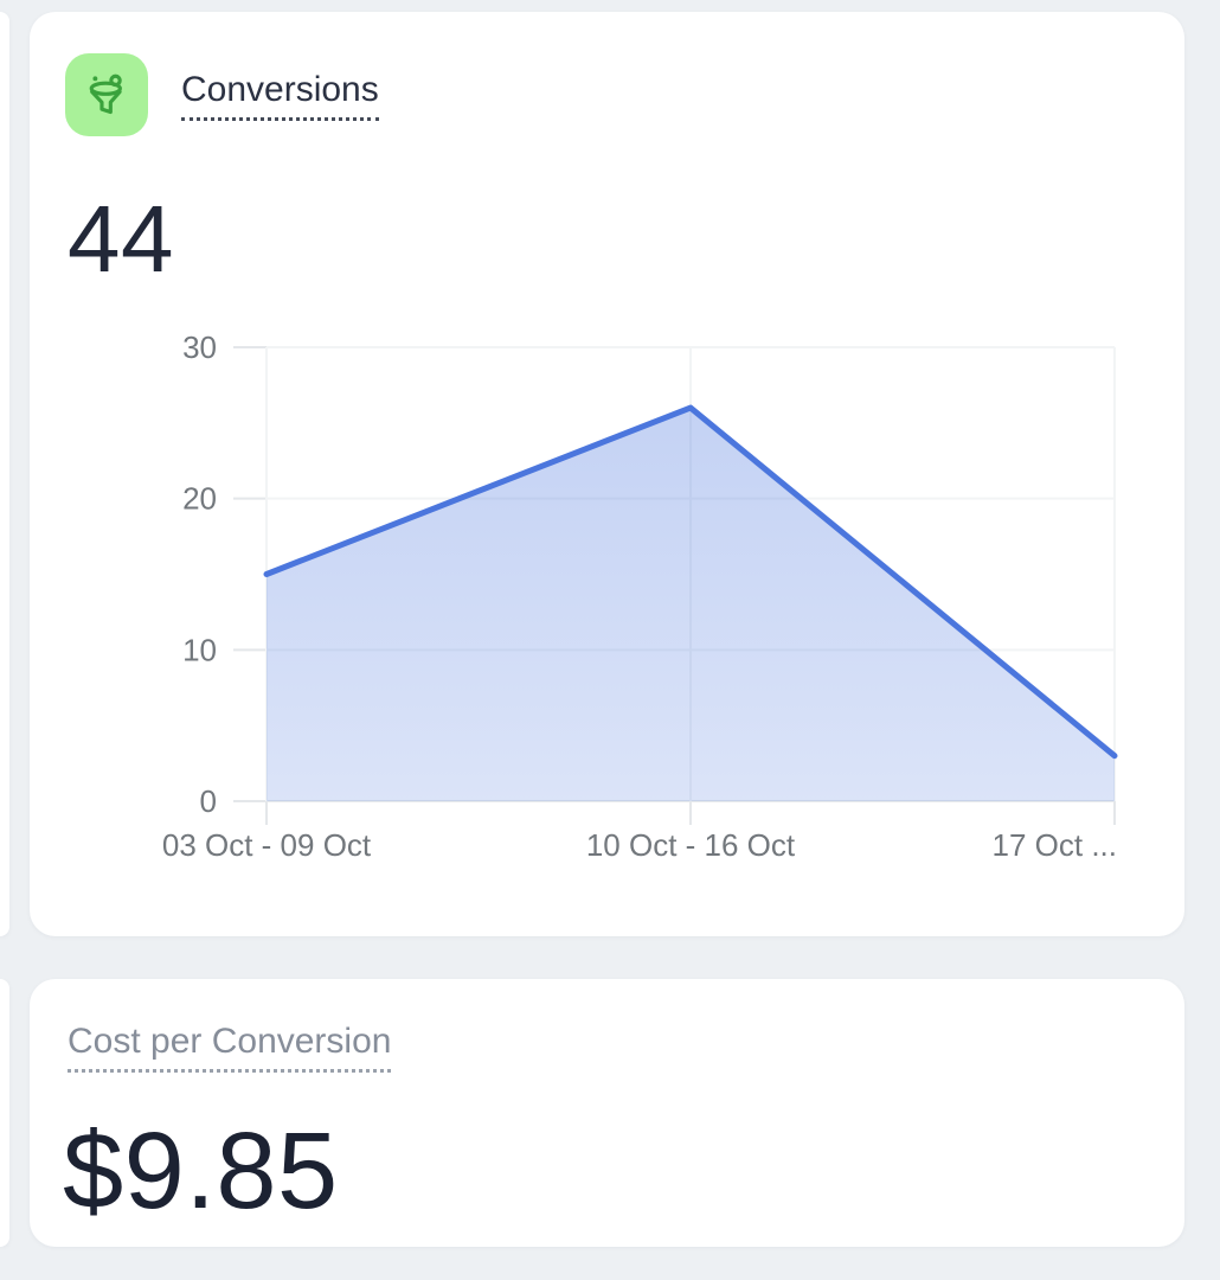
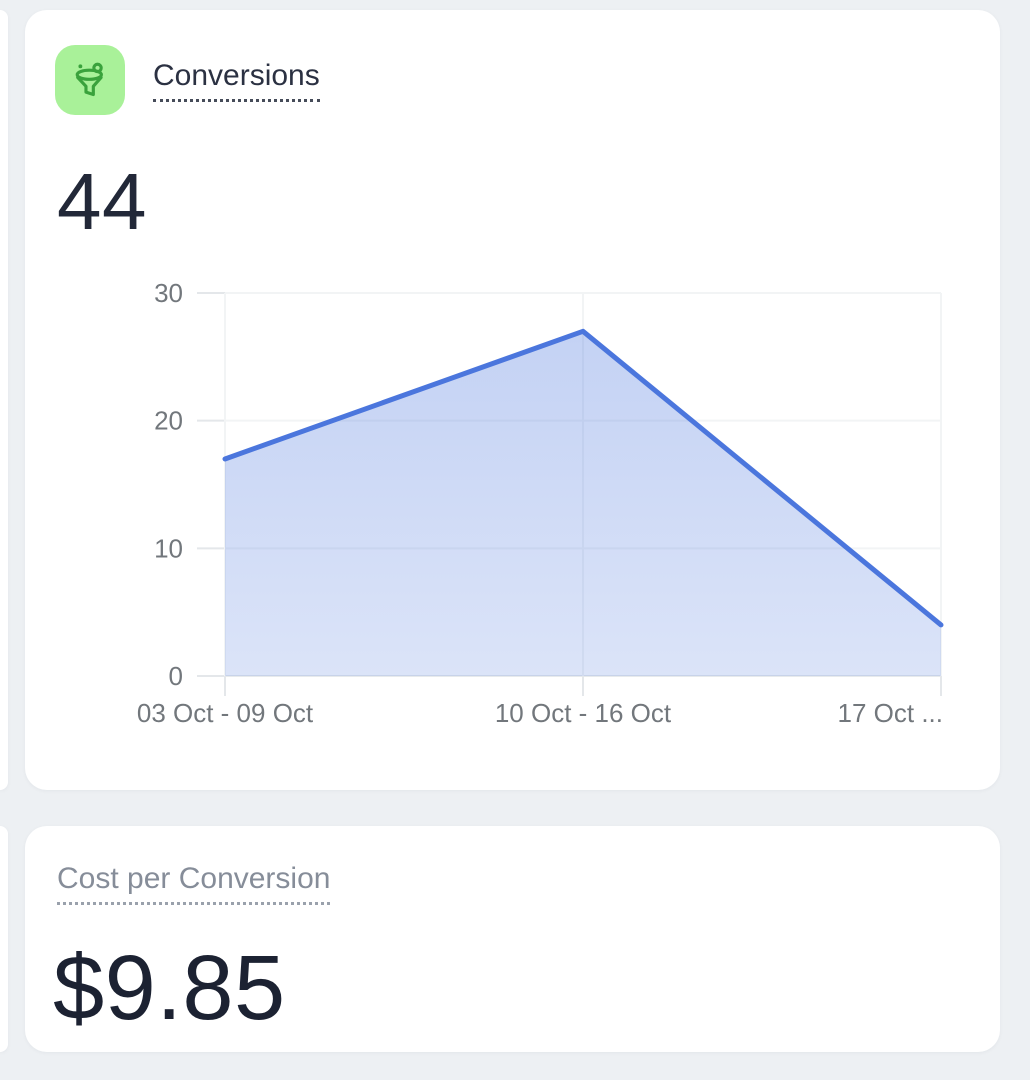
03 Oct - 09 Oct: 15 -> 17
10 Oct - 16 Oct: 26 -> 27
17 Oct ...: 3 -> 4
